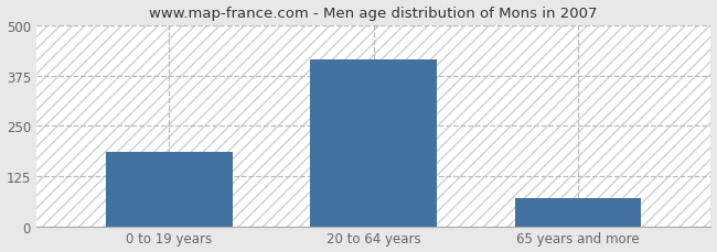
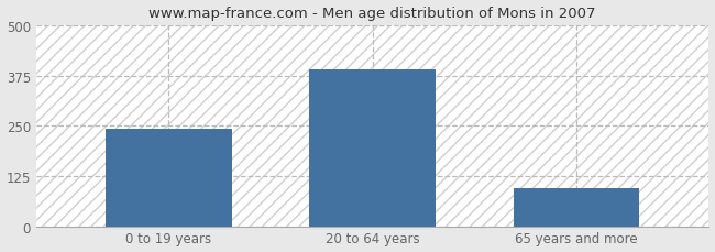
0 to 19 years: 185 -> 243
20 to 64 years: 415 -> 390
65 years and more: 70 -> 96
